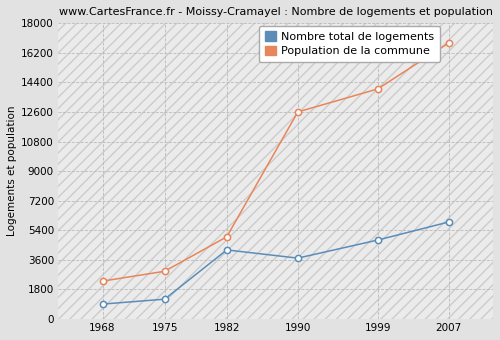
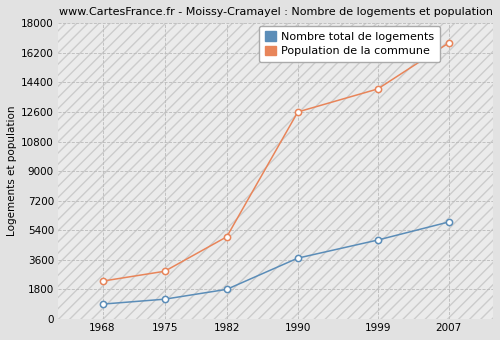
Nombre total de logements/1982: 4200 -> 1800
